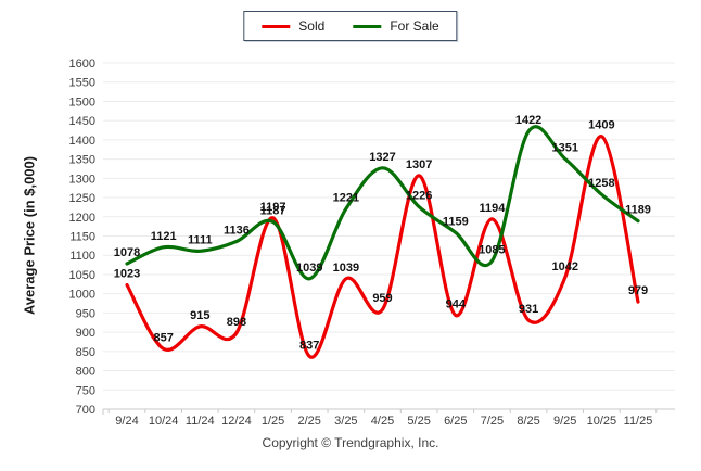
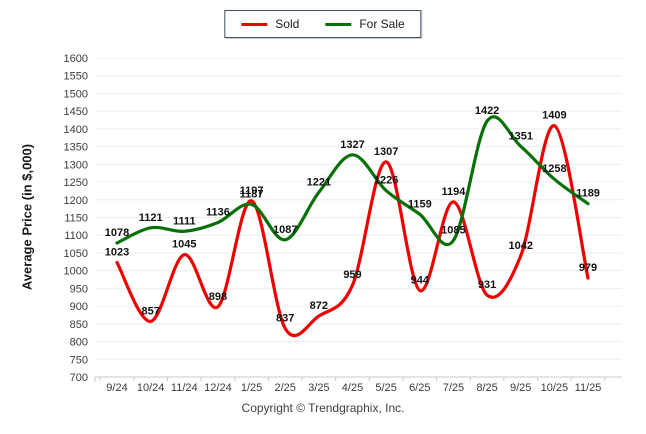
Sold/11/24: 915 -> 1045
For Sale/2/25: 1039 -> 1087
Sold/3/25: 1039 -> 872
